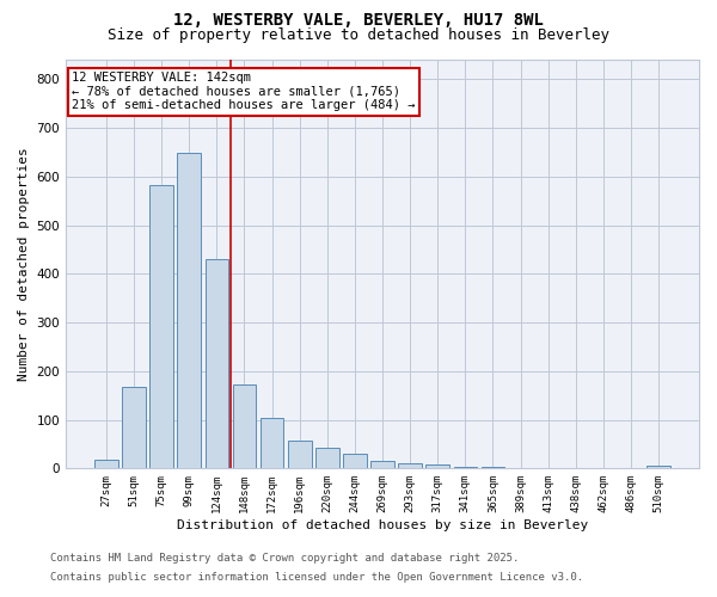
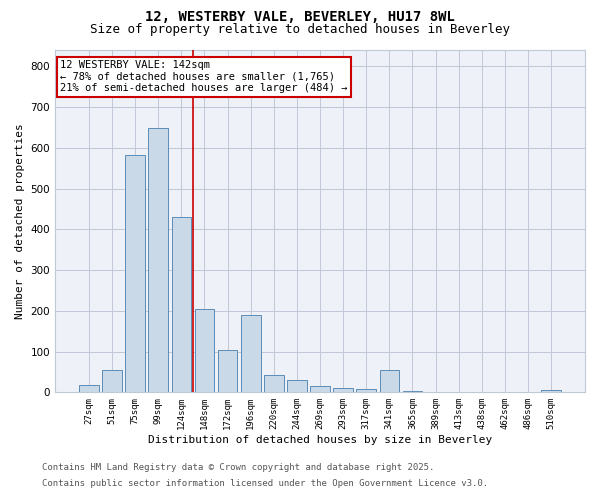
51sqm: 168 -> 55
148sqm: 172 -> 205
196sqm: 57 -> 190
341sqm: 4 -> 55
